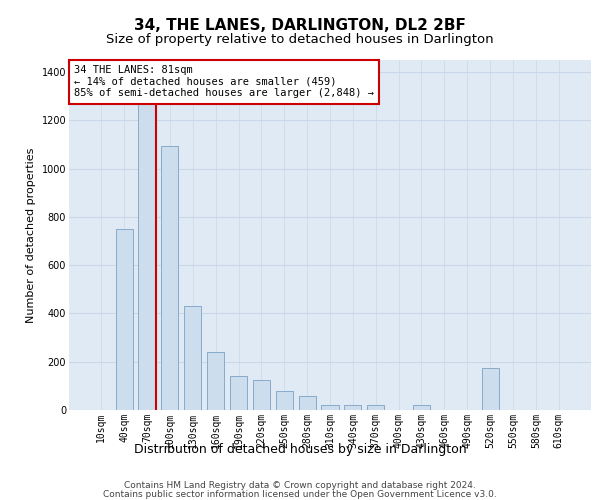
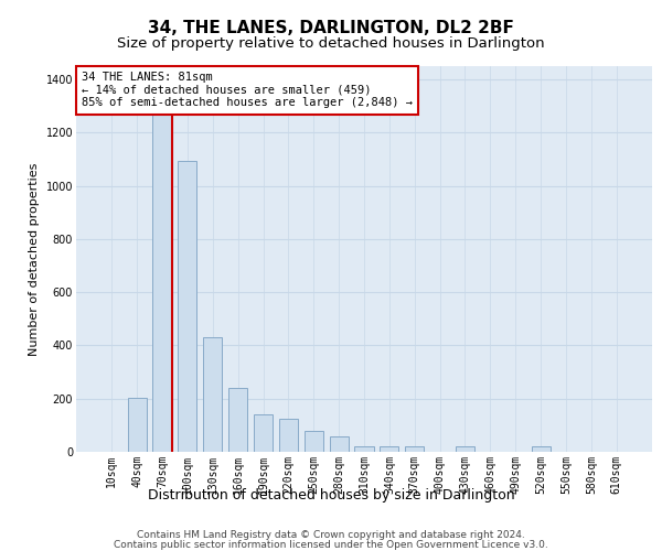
40sqm: 750 -> 205
520sqm: 175 -> 20
